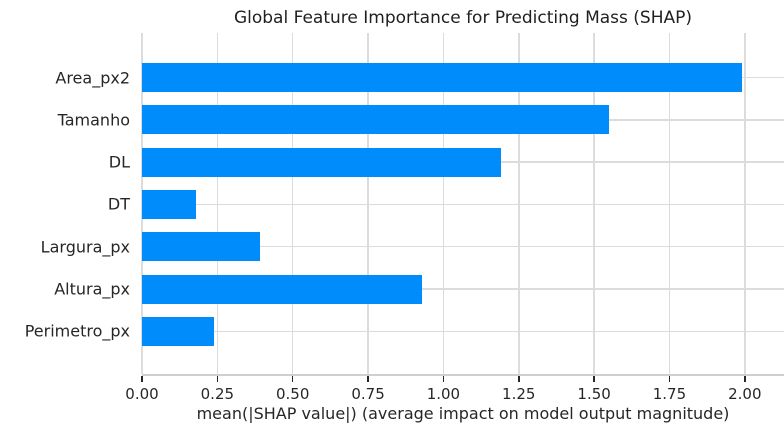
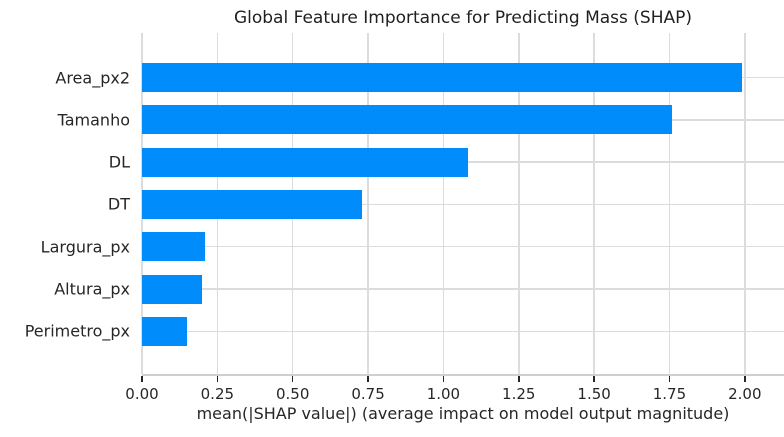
Tamanho: 1.55 -> 1.76
DL: 1.19 -> 1.08
DT: 0.18 -> 0.73
Largura_px: 0.39 -> 0.21
Altura_px: 0.93 -> 0.20
Perimetro_px: 0.24 -> 0.15
